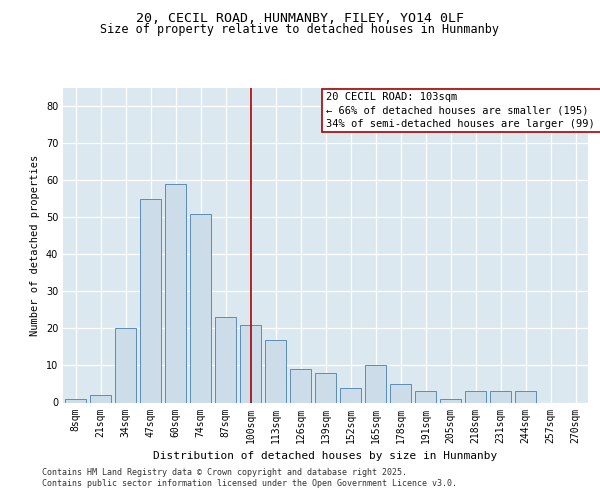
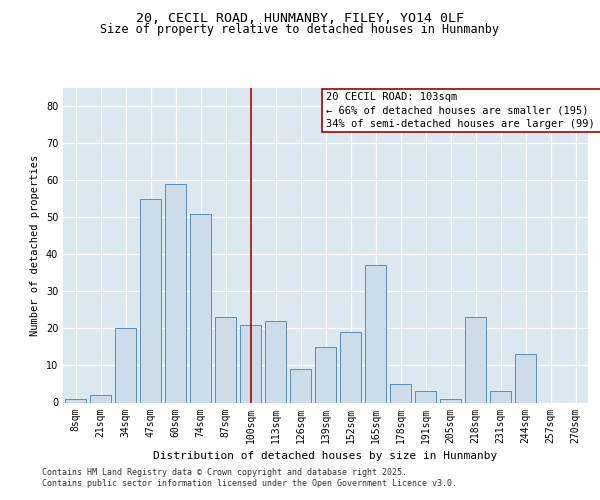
113sqm: 17 -> 22
139sqm: 8 -> 15
152sqm: 4 -> 19
165sqm: 10 -> 37
218sqm: 3 -> 23
244sqm: 3 -> 13
